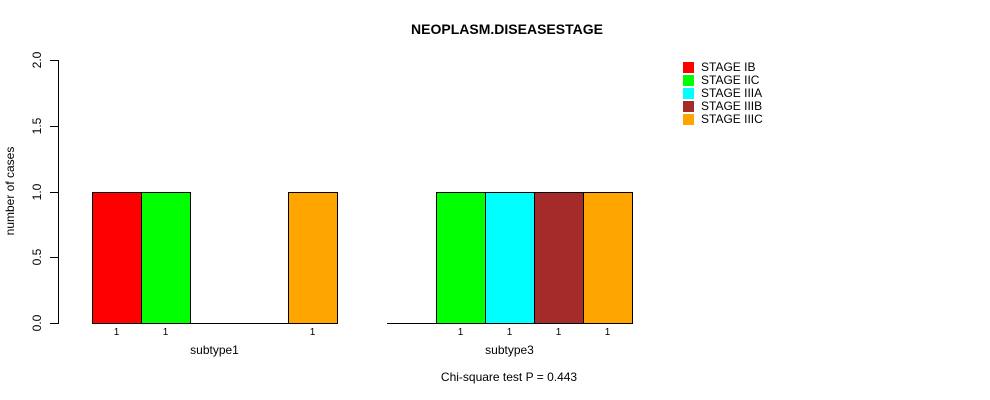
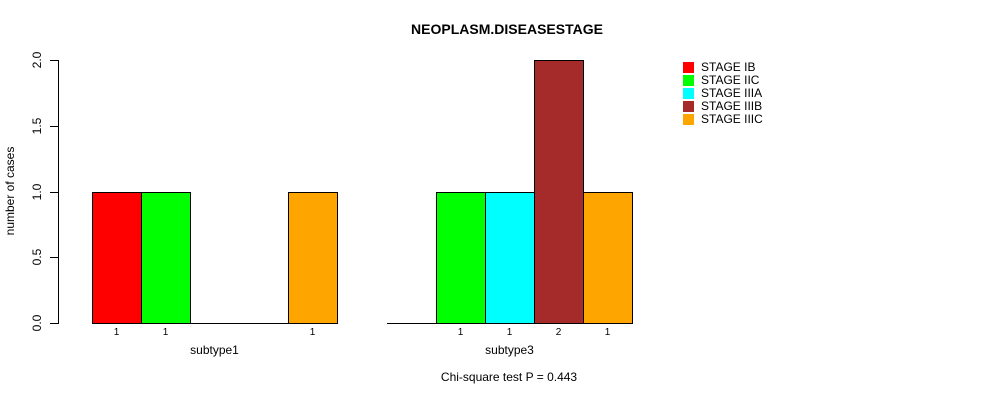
STAGE IIIB/subtype3: 1 -> 2
